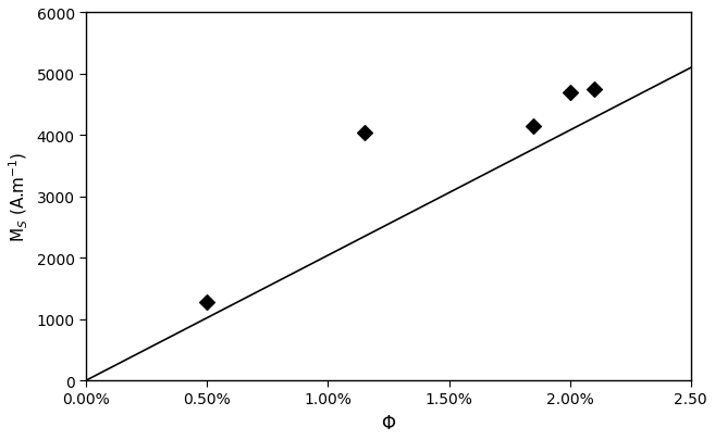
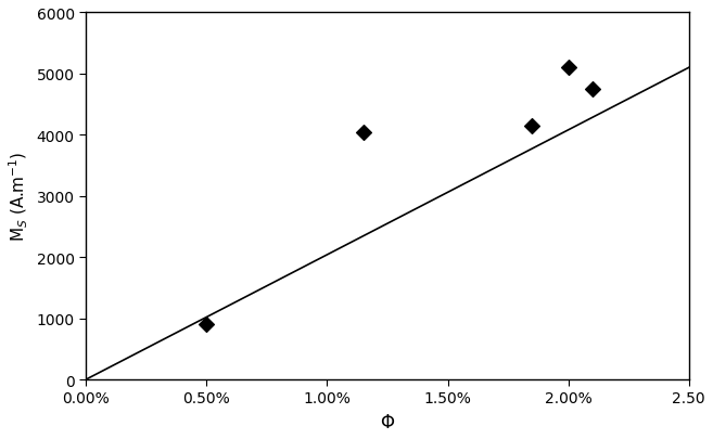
0.50%: 1280 -> 900
2.00%: 4700 -> 5100
